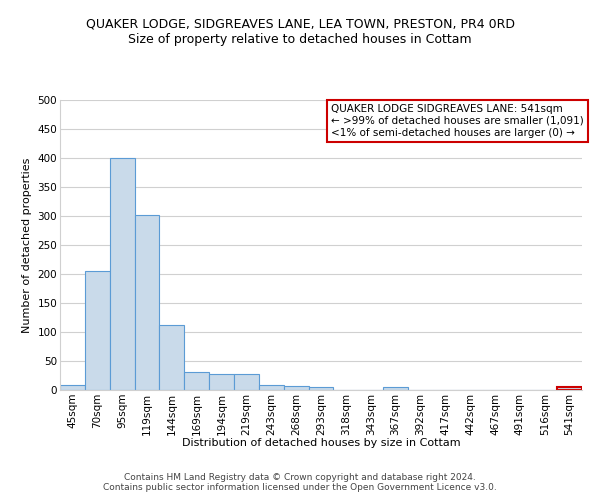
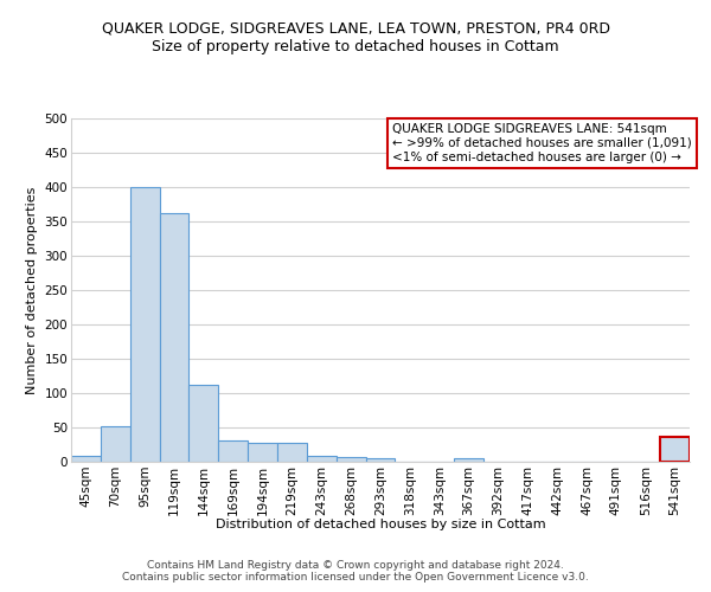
70sqm: 205 -> 52
119sqm: 302 -> 362
541sqm: 5 -> 36
